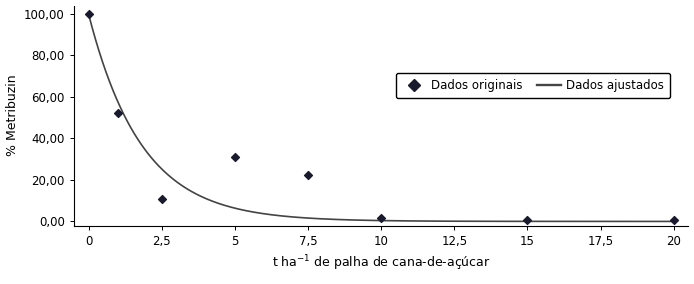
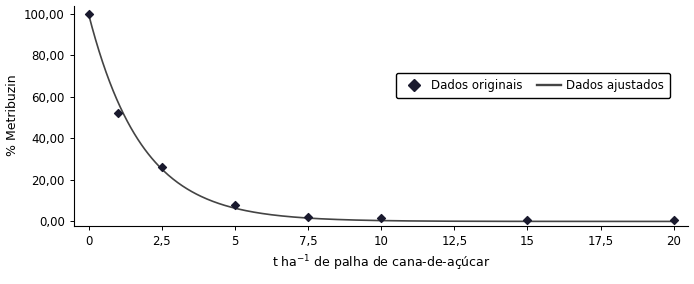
Dados originais/2,5: 11,0 -> 26,0
Dados originais/5: 31,0 -> 8,0
Dados originais/7,5: 22,5 -> 2,2
